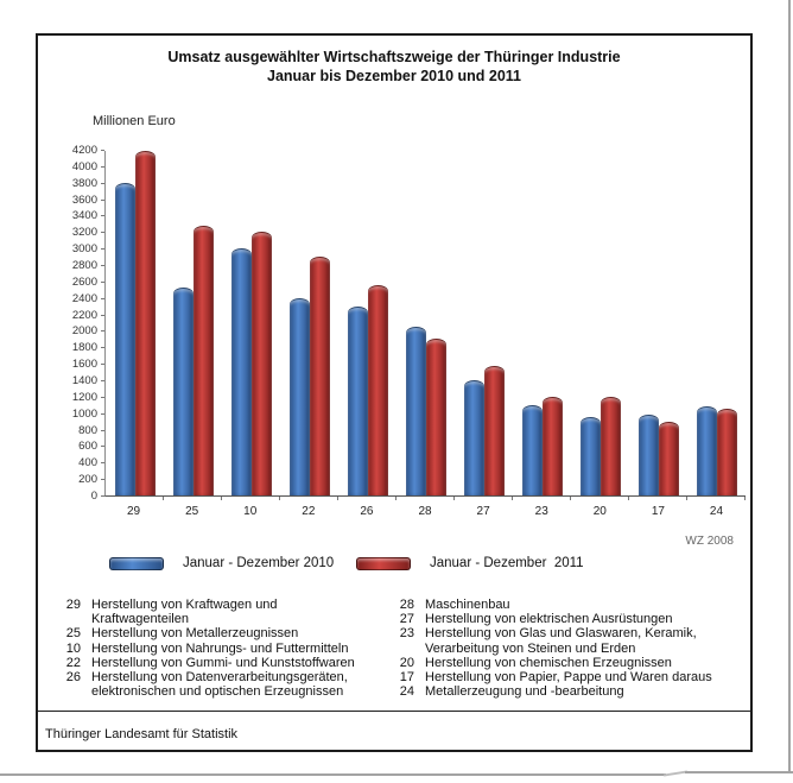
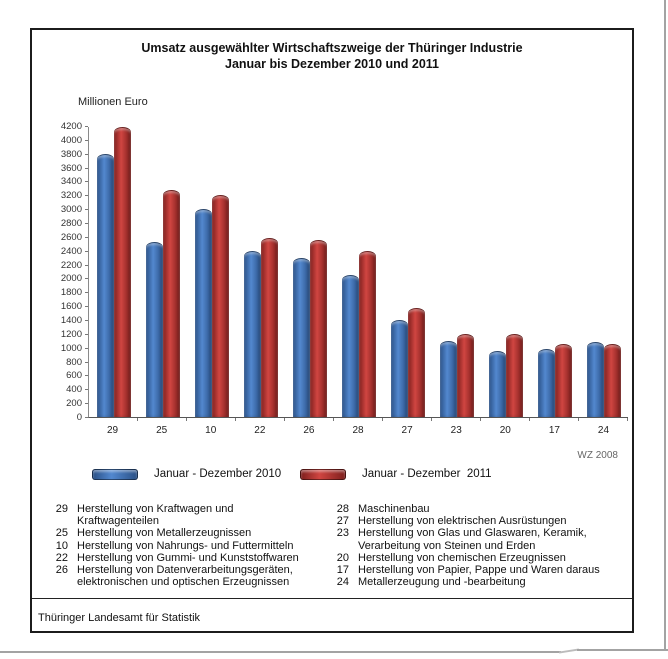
Januar - Dezember 2011/22: 2900 -> 2600
Januar - Dezember 2011/28: 1900 -> 2400
Januar - Dezember 2011/17: 900 -> 1100
